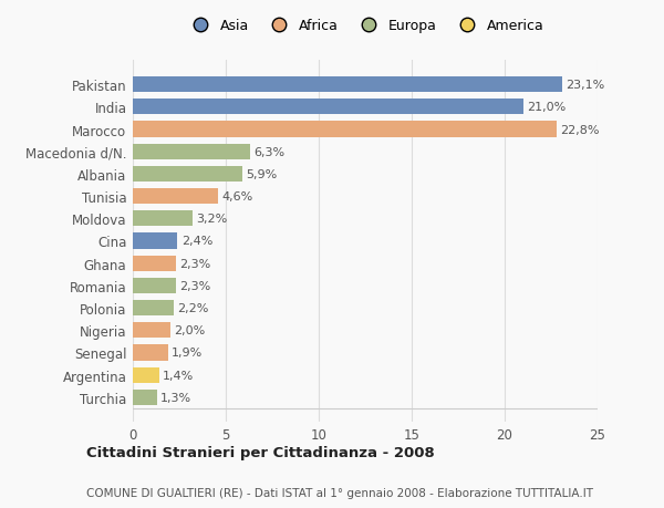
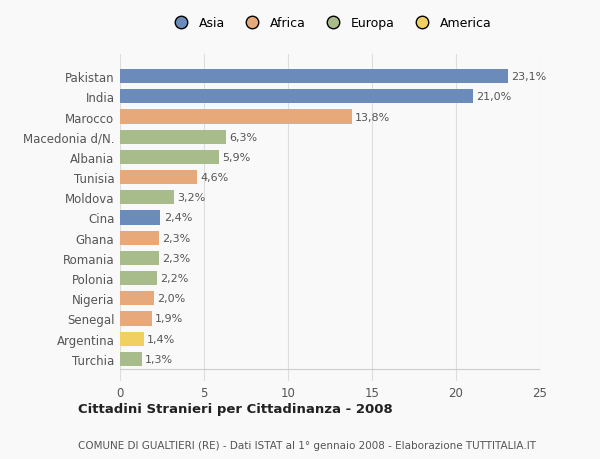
Marocco: 22,8% -> 13,8%
